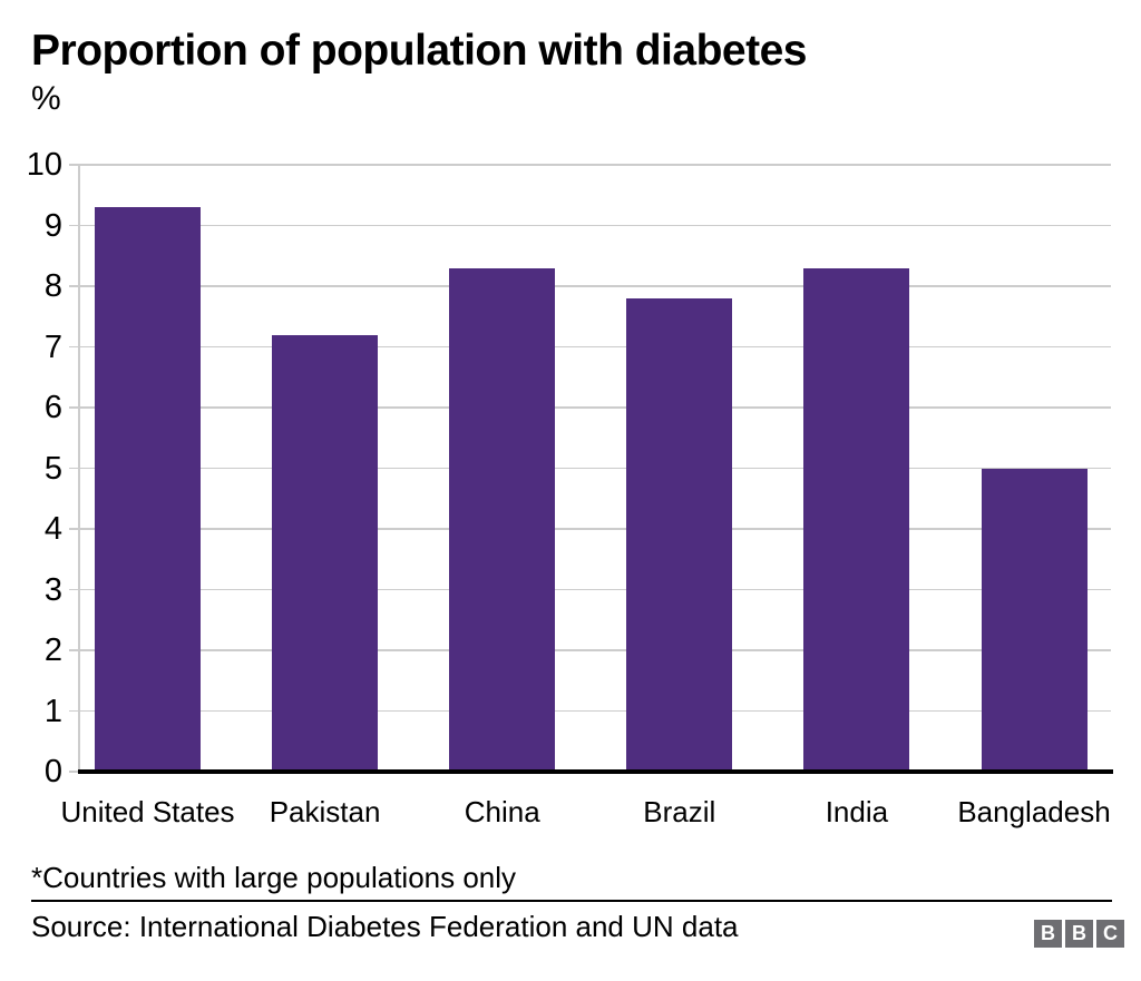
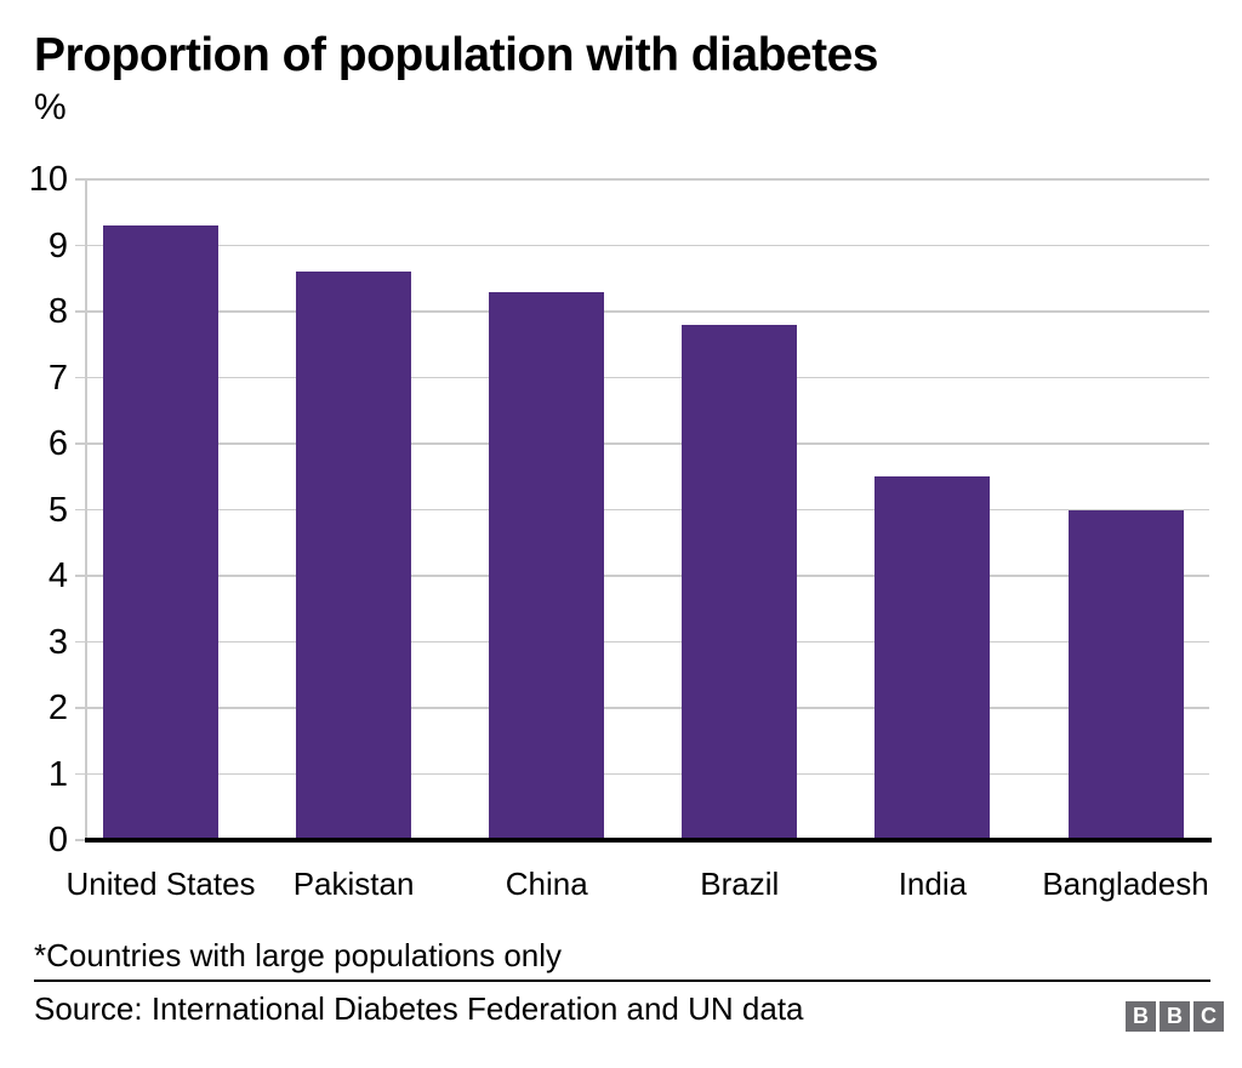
Pakistan: 7.2 -> 8.6
India: 8.3 -> 5.5
